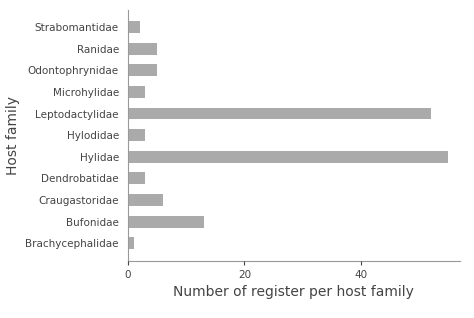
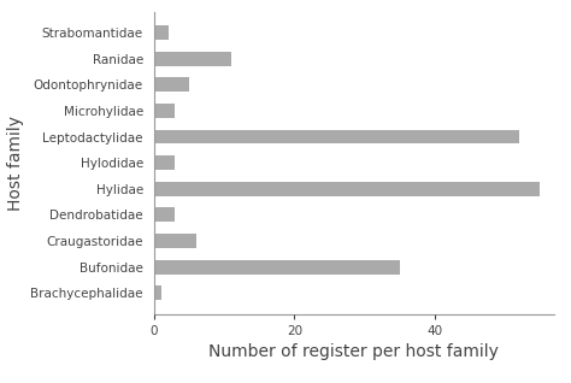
Ranidae: 5 -> 11
Bufonidae: 13 -> 35
